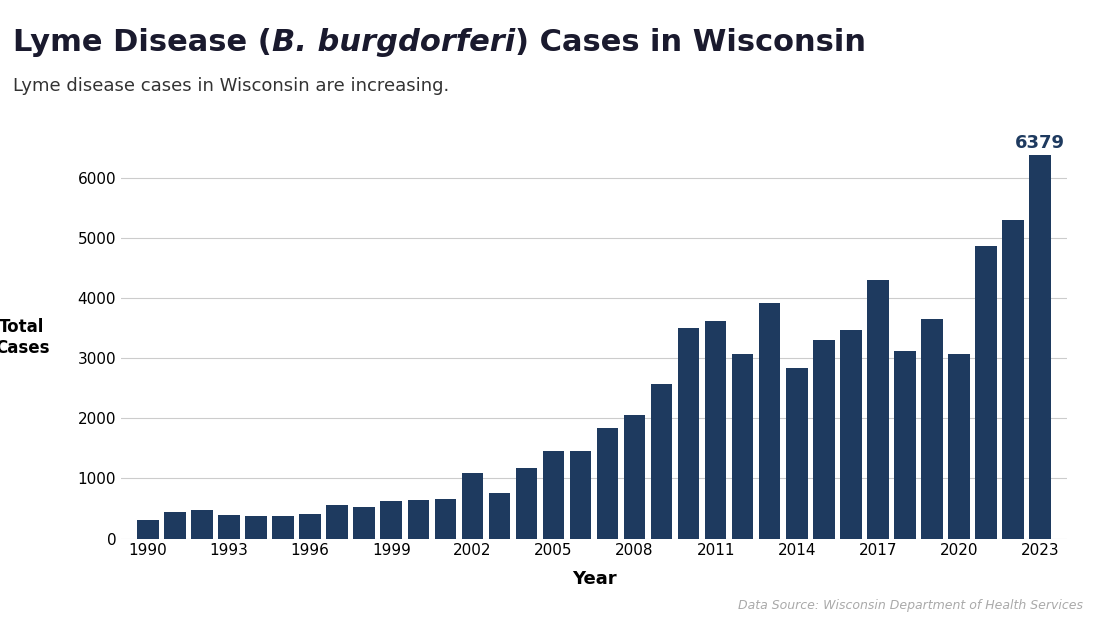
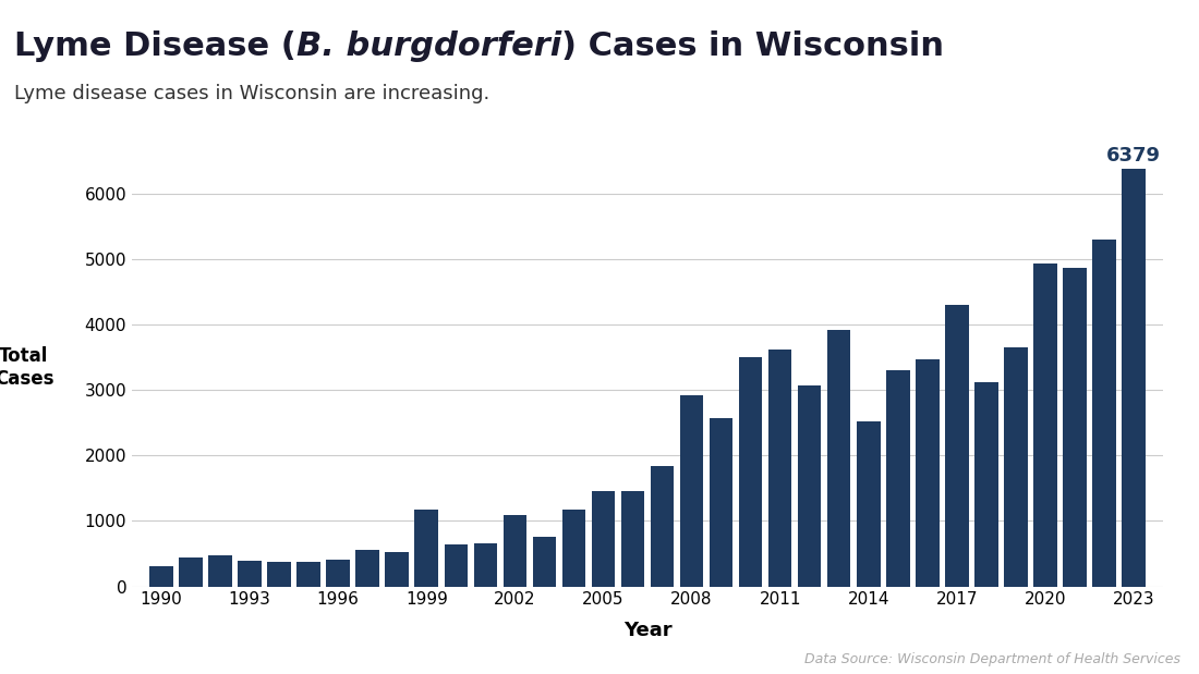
1999: 620 -> 1180
2008: 2050 -> 2920
2014: 2840 -> 2520
2020: 3080 -> 4940
